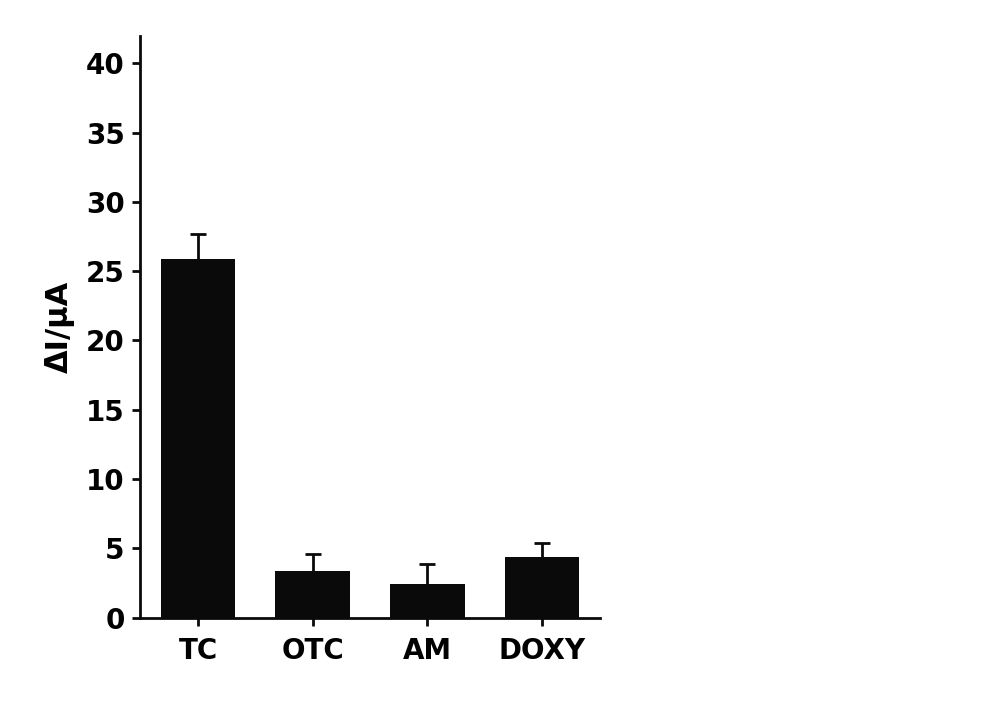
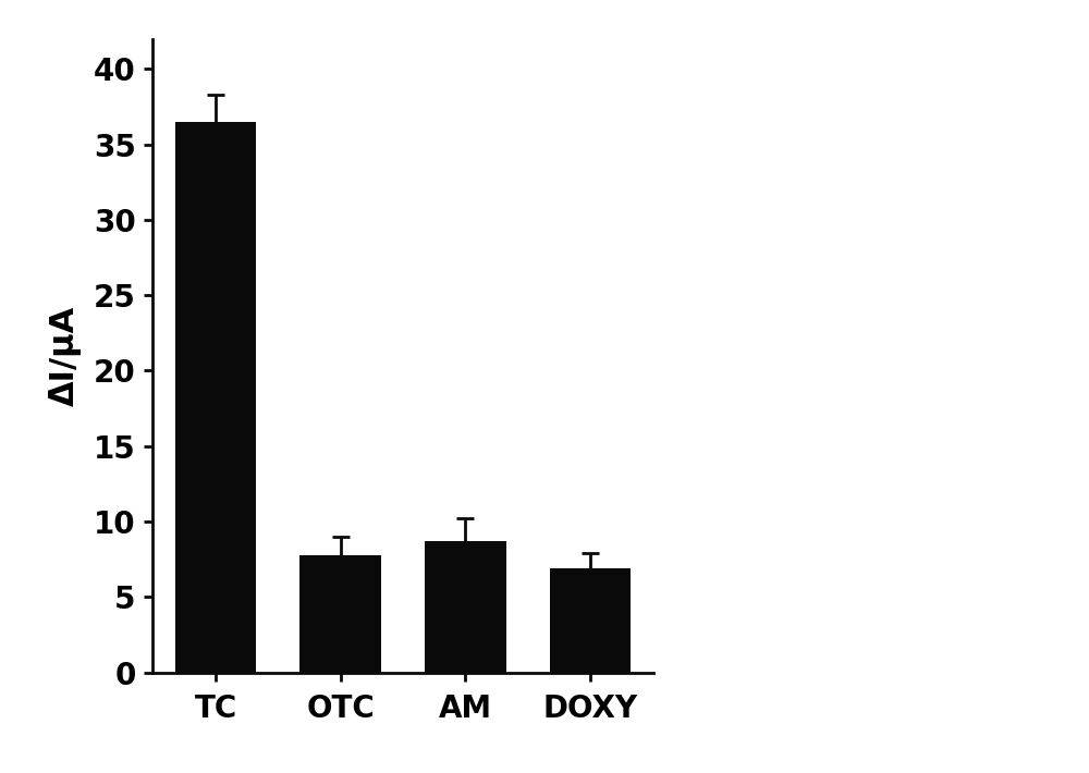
TC: 25.9 -> 36.5
OTC: 3.4 -> 7.8
AM: 2.4 -> 8.7
DOXY: 4.4 -> 6.9
